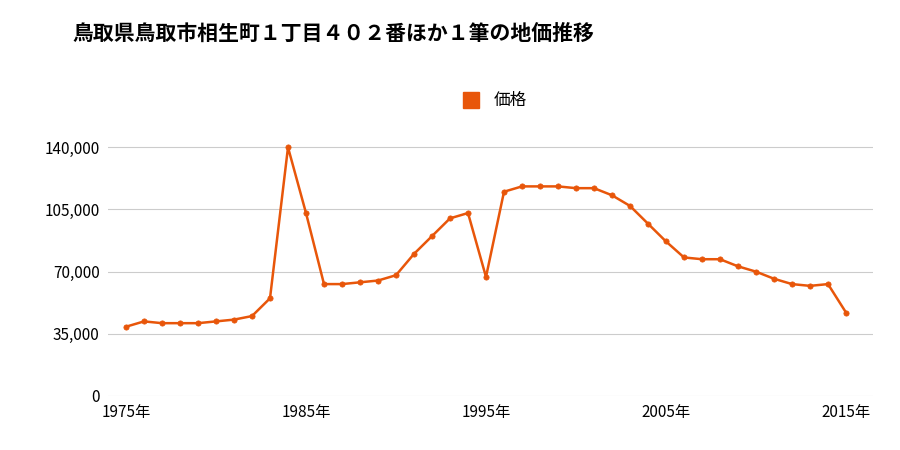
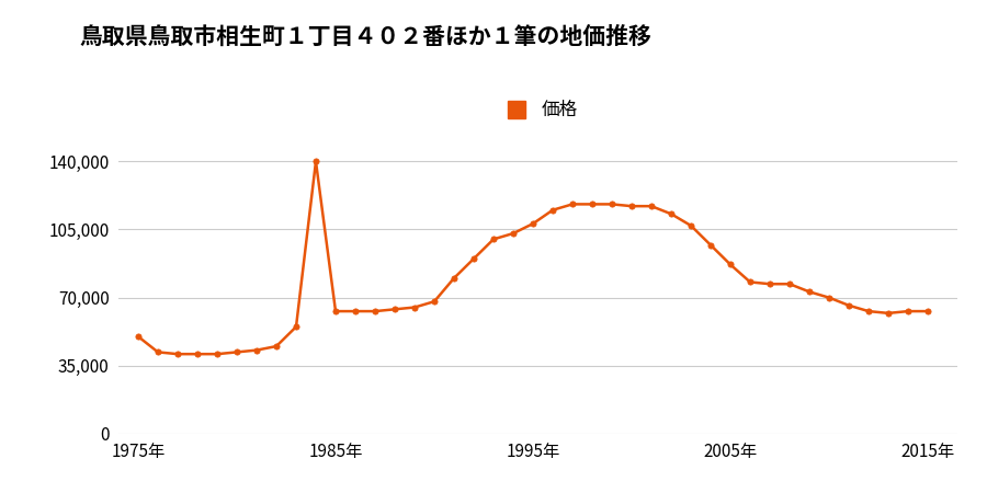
1975年: 39,000 -> 50,000
1985年: 103,000 -> 63,000
1995年: 67,000 -> 108,000
2015年: 47,000 -> 63,000
